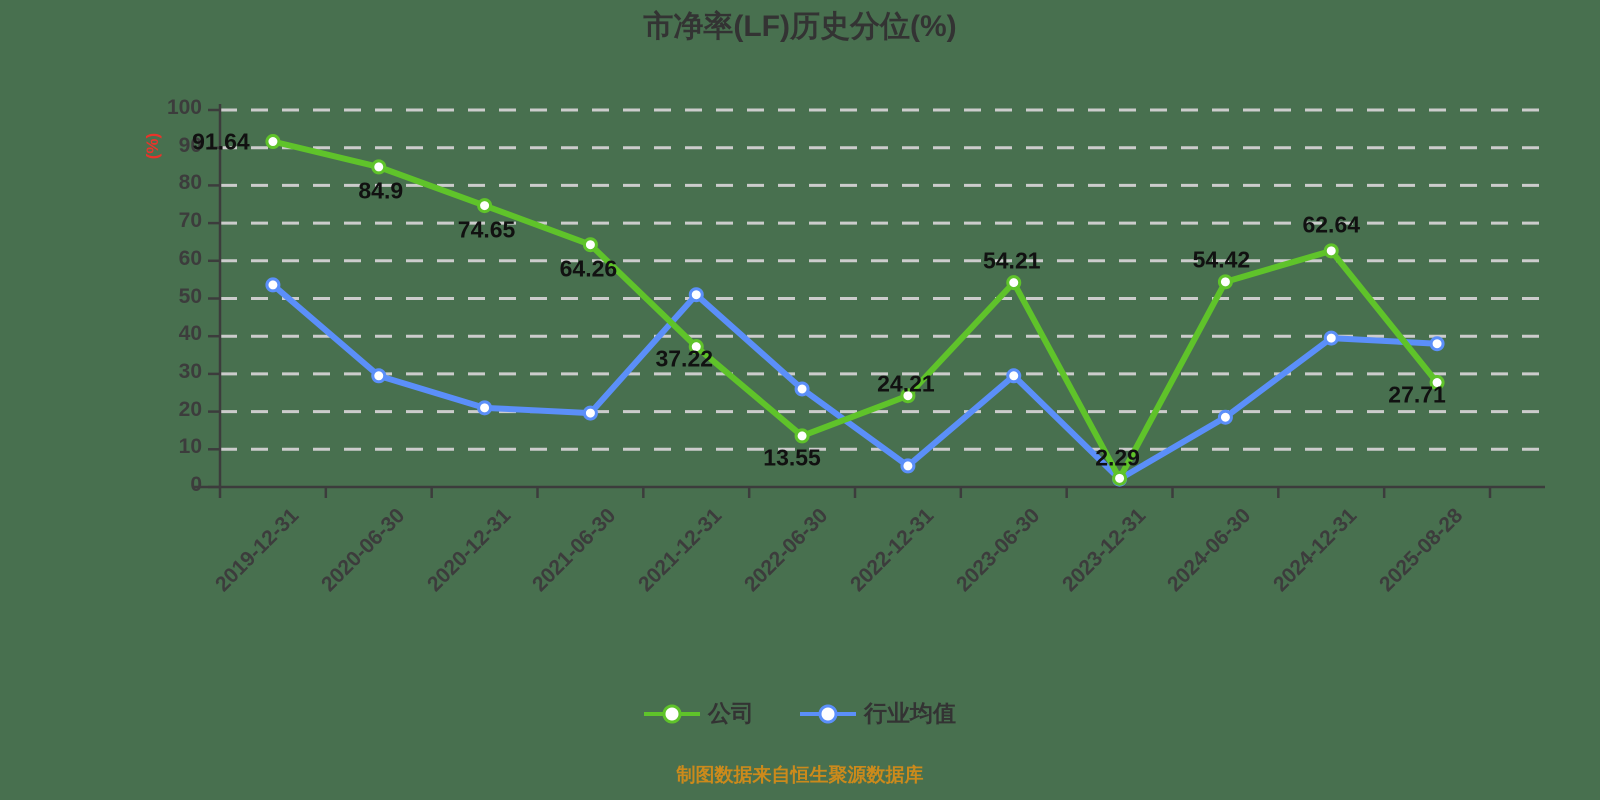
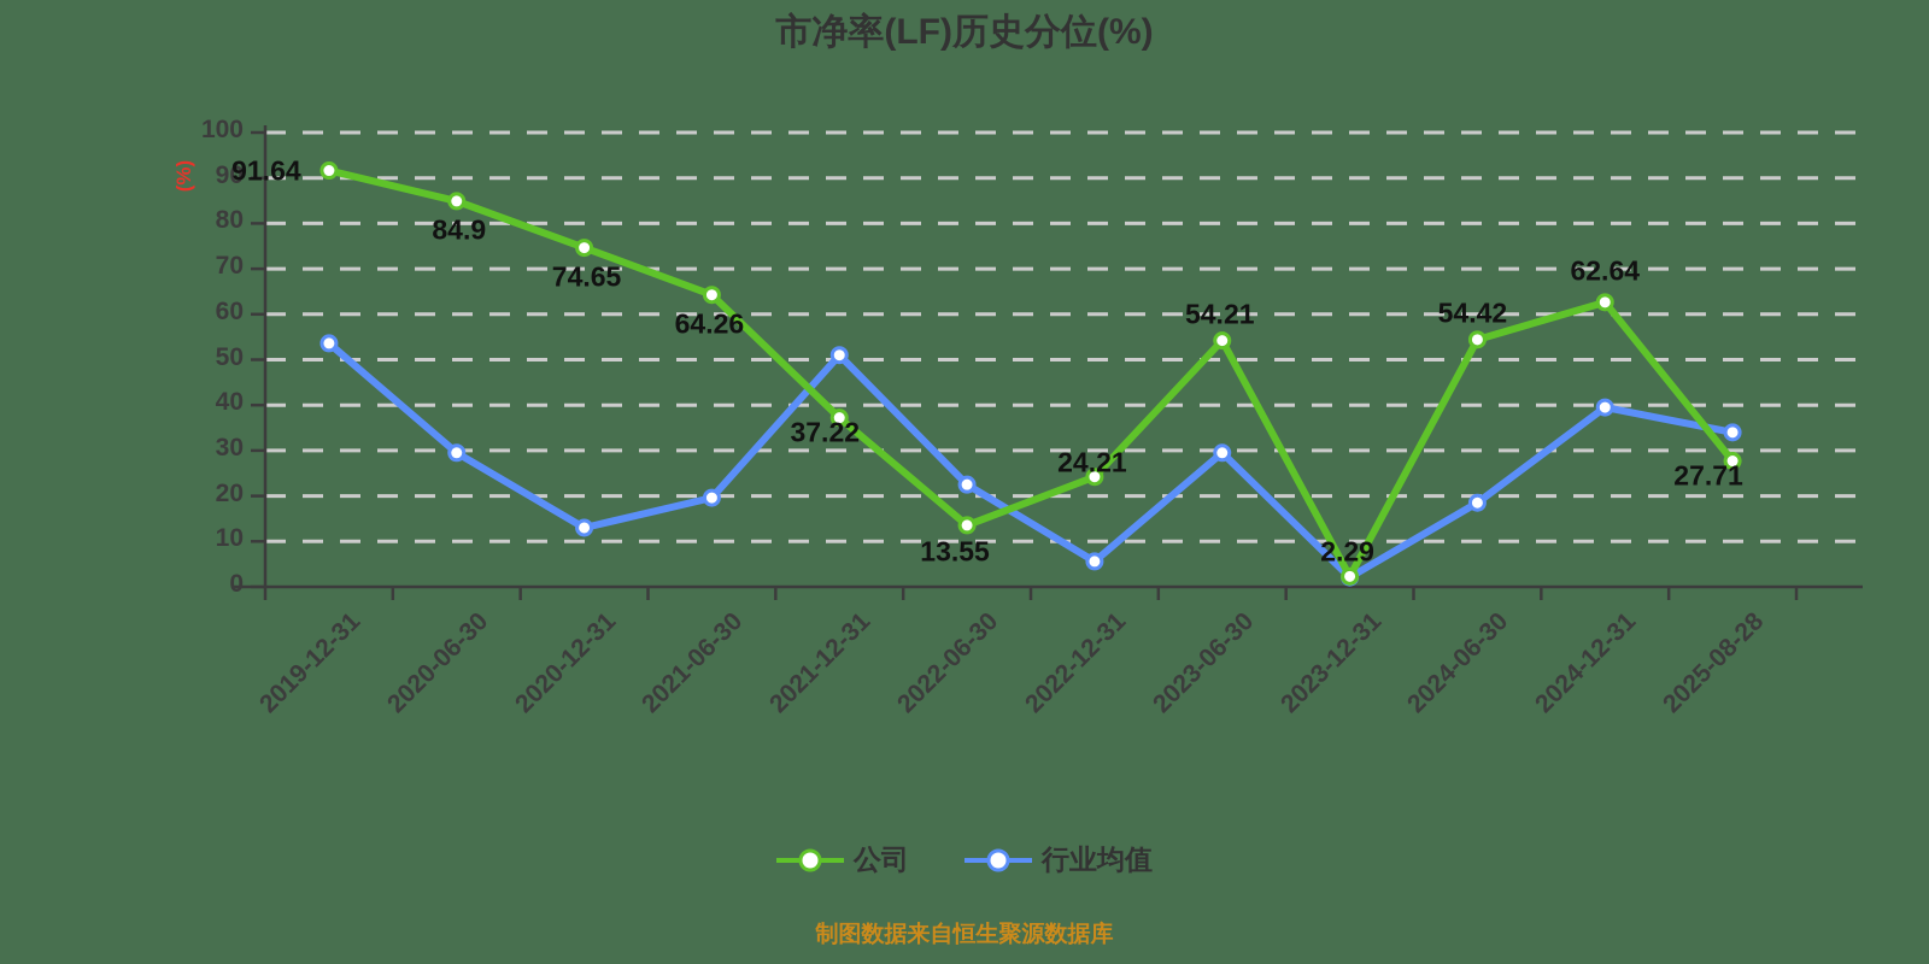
行业均值/2020-12-31: 21 -> 13
行业均值/2022-06-30: 26 -> 22
行业均值/2025-08-28: 38 -> 34
